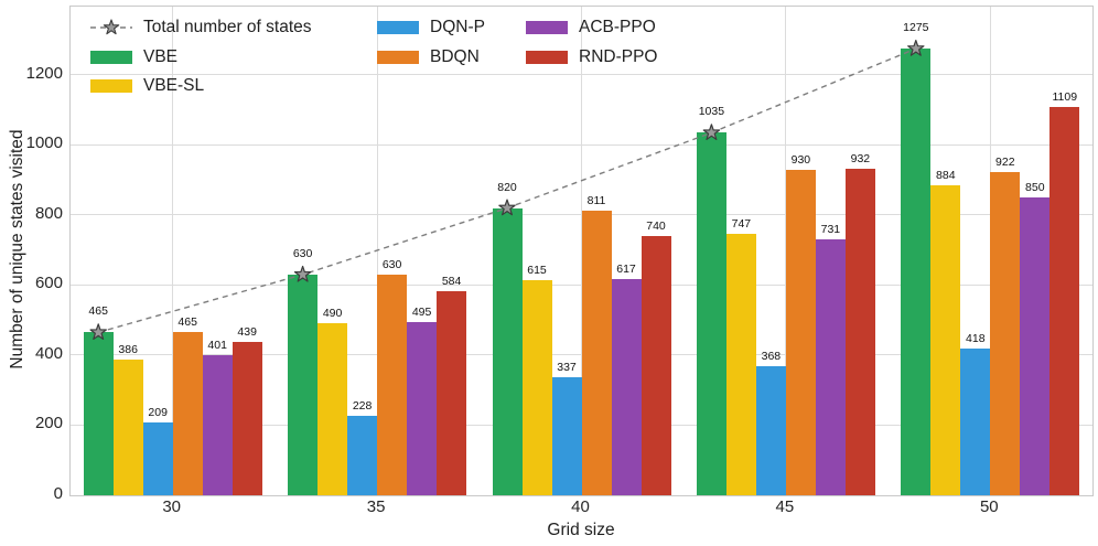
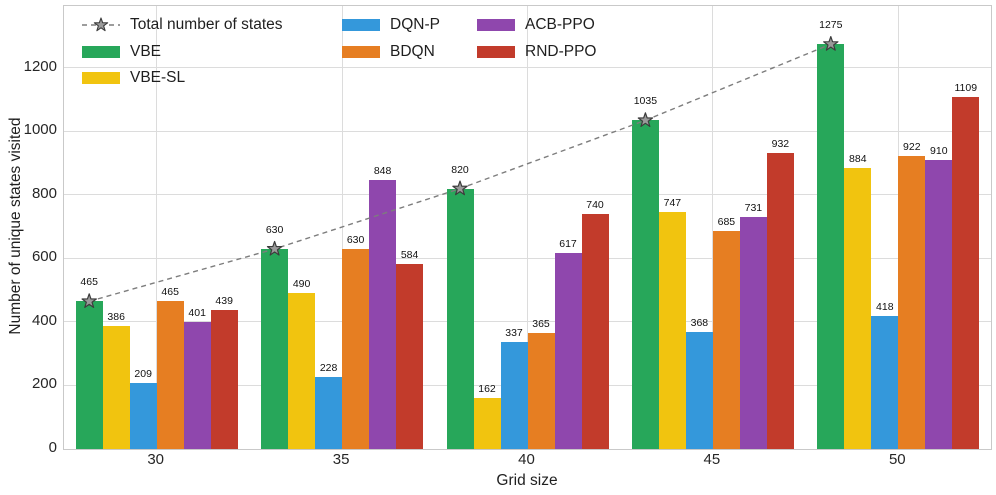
ACB-PPO/35: 495 -> 848
VBE-SL/40: 615 -> 162
BDQN/40: 811 -> 365
BDQN/45: 930 -> 685
ACB-PPO/50: 850 -> 910
